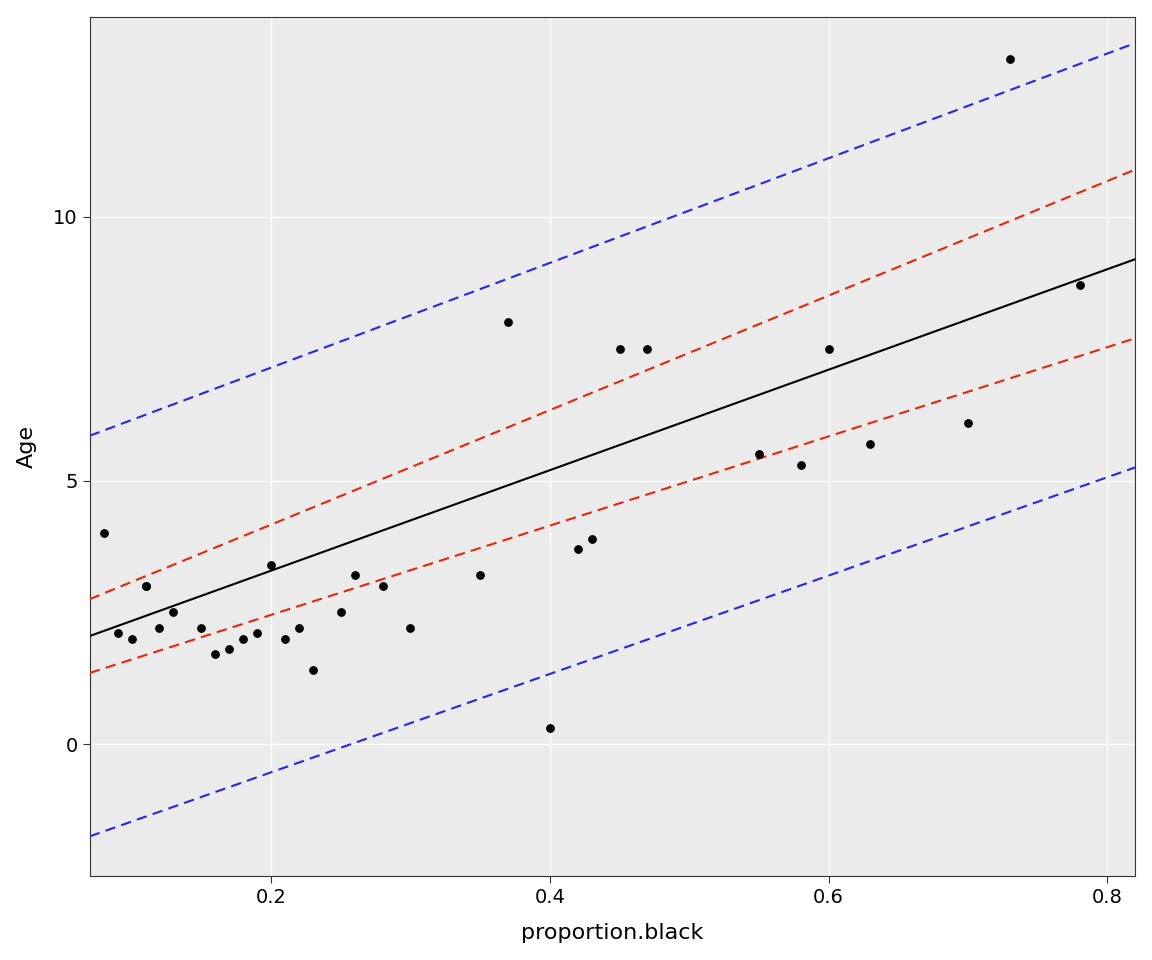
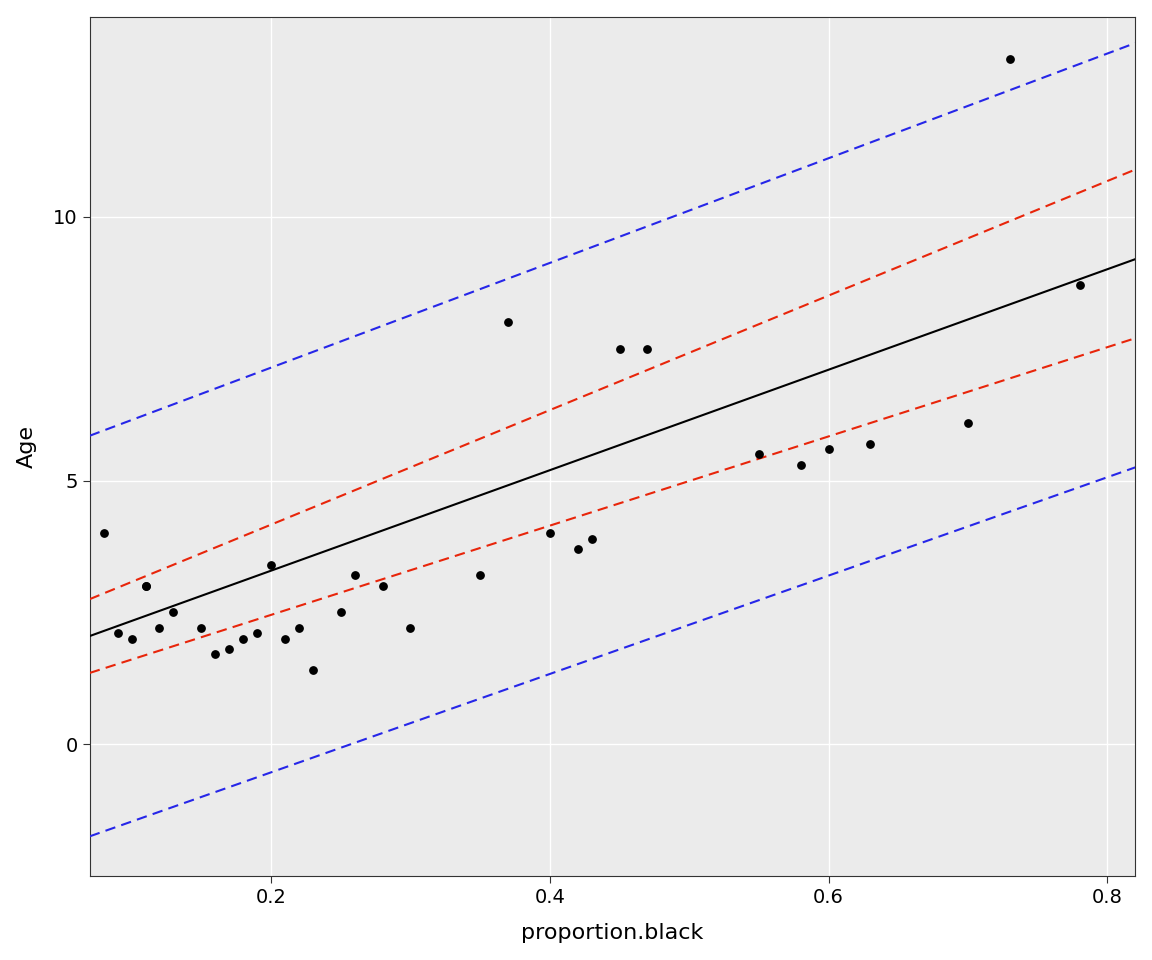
0.4: 0.3 -> 4.0
0.6: 7.5 -> 5.6
